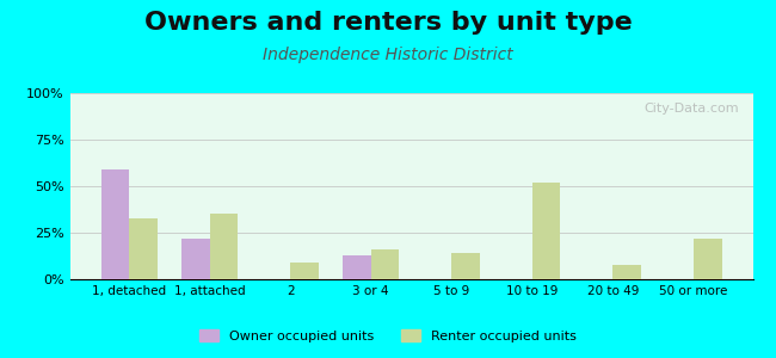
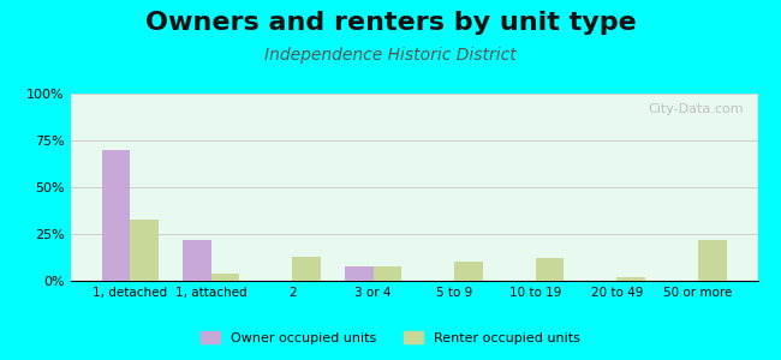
Owner occupied units/1, detached: 59% -> 70%
Renter occupied units/1, attached: 35% -> 4%
Renter occupied units/2: 9% -> 13%
Owner occupied units/3 or 4: 13% -> 8%
Renter occupied units/3 or 4: 16% -> 8%
Renter occupied units/5 to 9: 14% -> 10%
Renter occupied units/10 to 19: 52% -> 12%
Renter occupied units/20 to 49: 8% -> 2%
